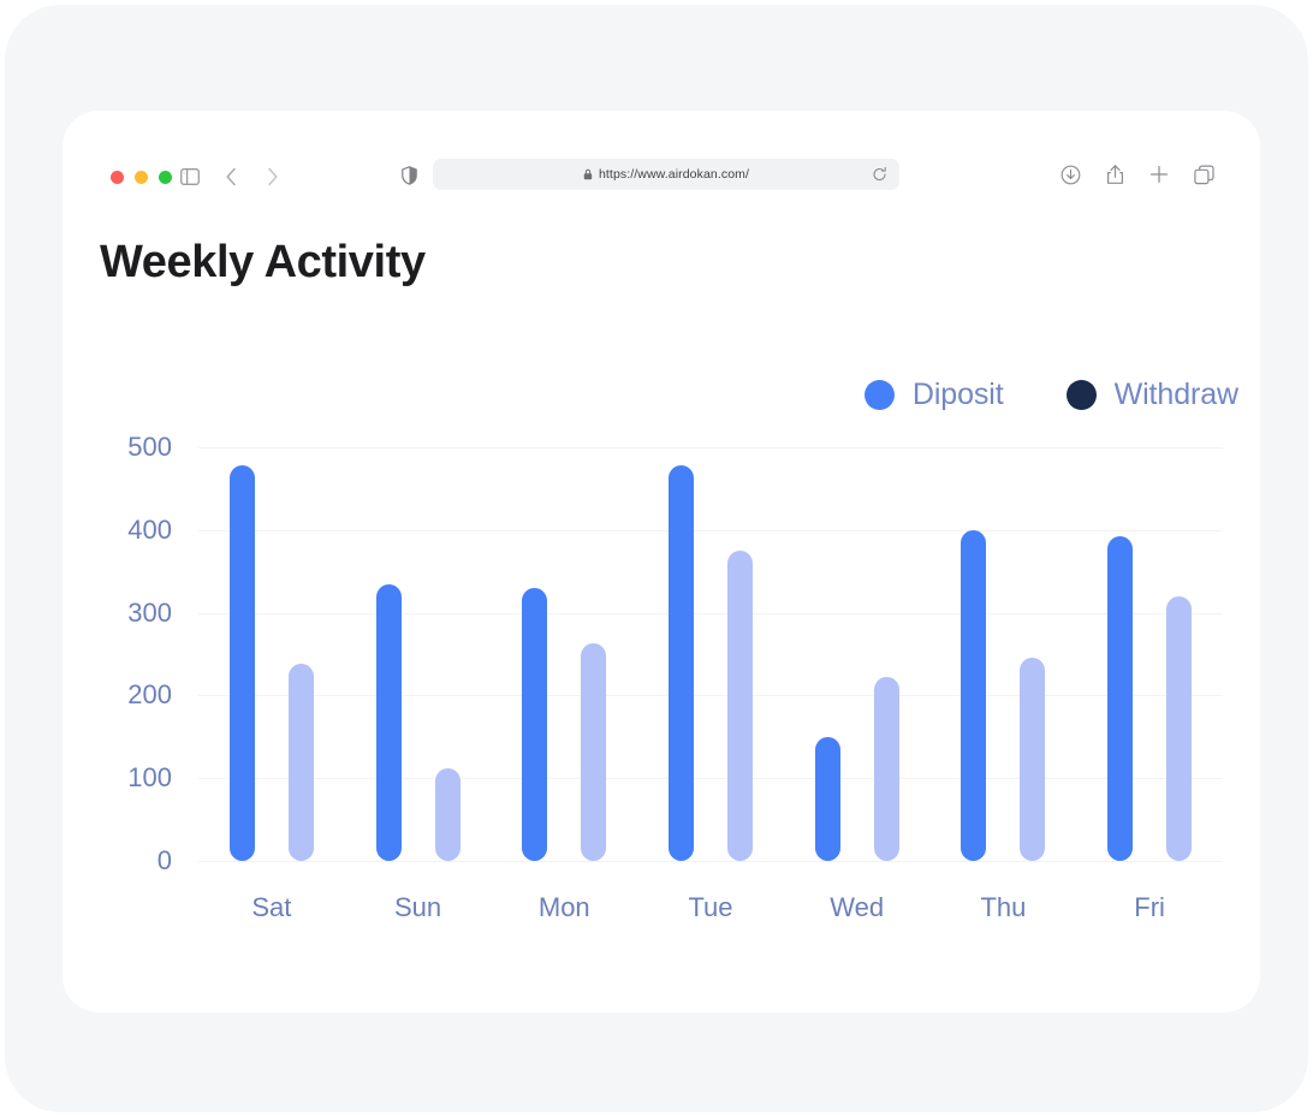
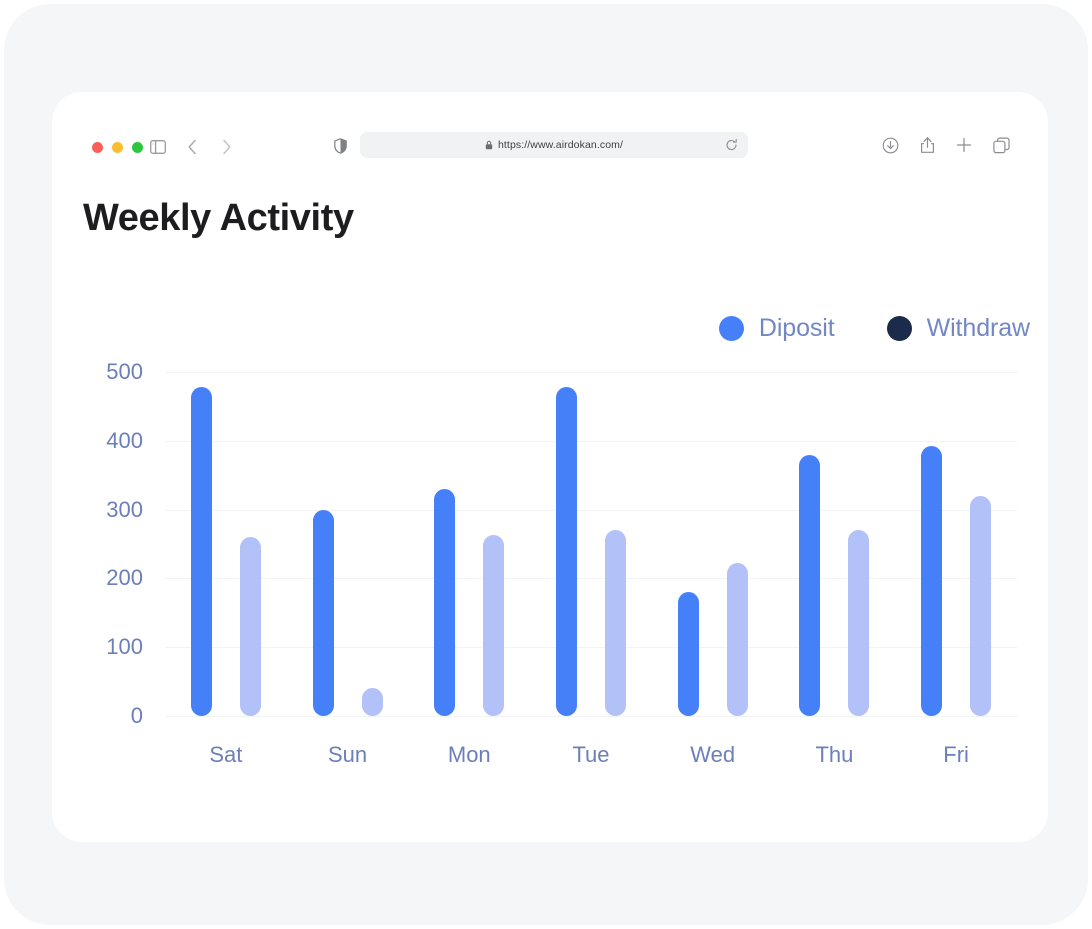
Withdraw/Sat: 240 -> 260
Diposit/Sun: 340 -> 300
Withdraw/Sun: 110 -> 40
Withdraw/Tue: 380 -> 270
Diposit/Wed: 150 -> 180
Diposit/Thu: 400 -> 380
Withdraw/Thu: 240 -> 270
